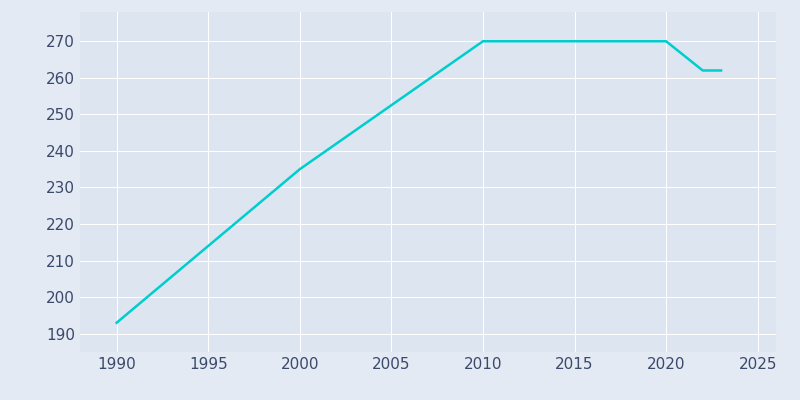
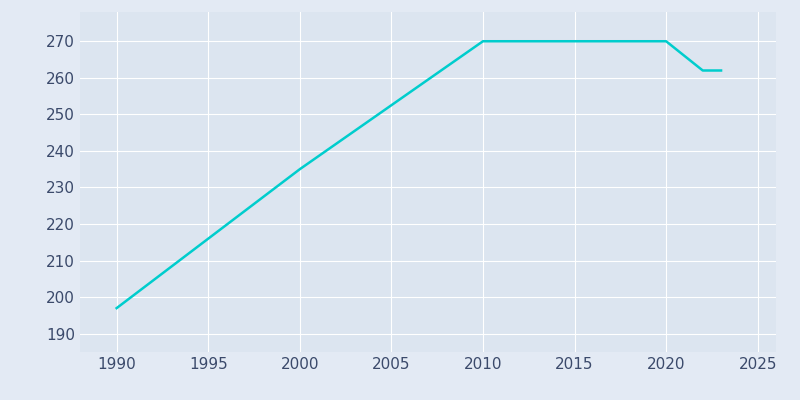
1990: 193 -> 197
